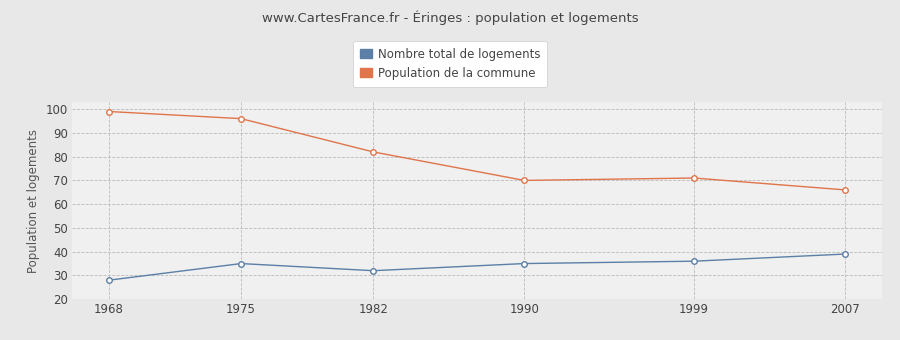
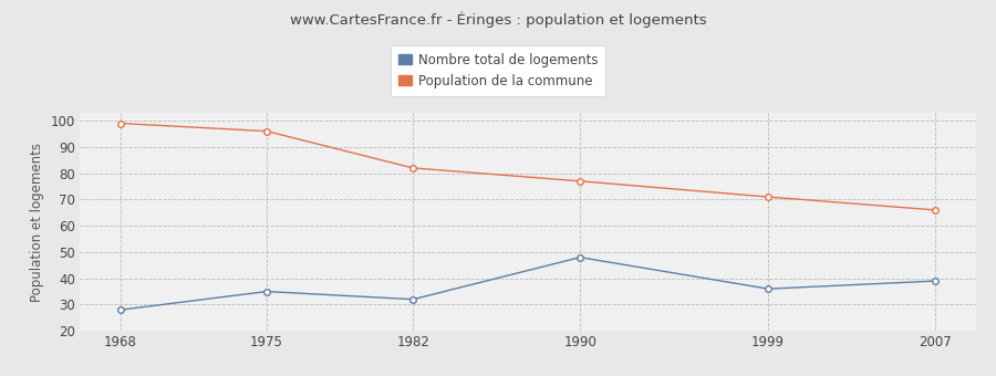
Nombre total de logements/1990: 35 -> 48
Population de la commune/1990: 70 -> 77
